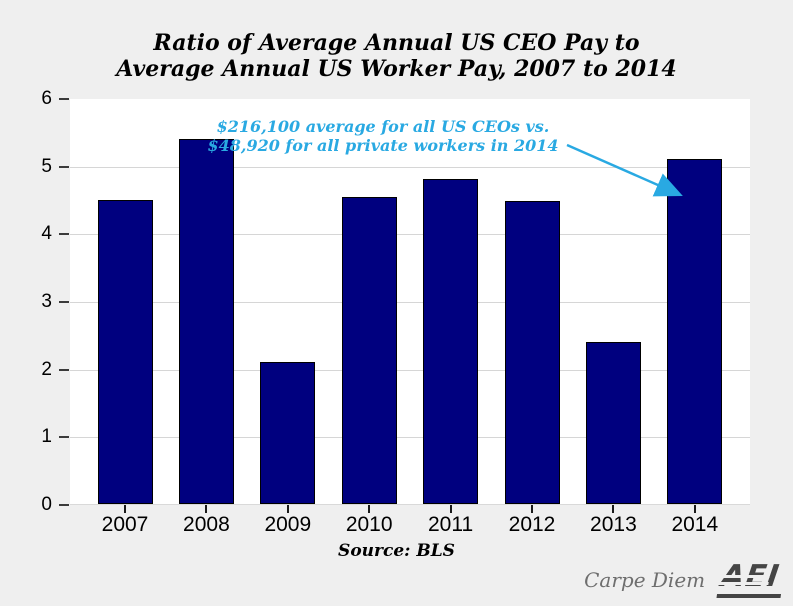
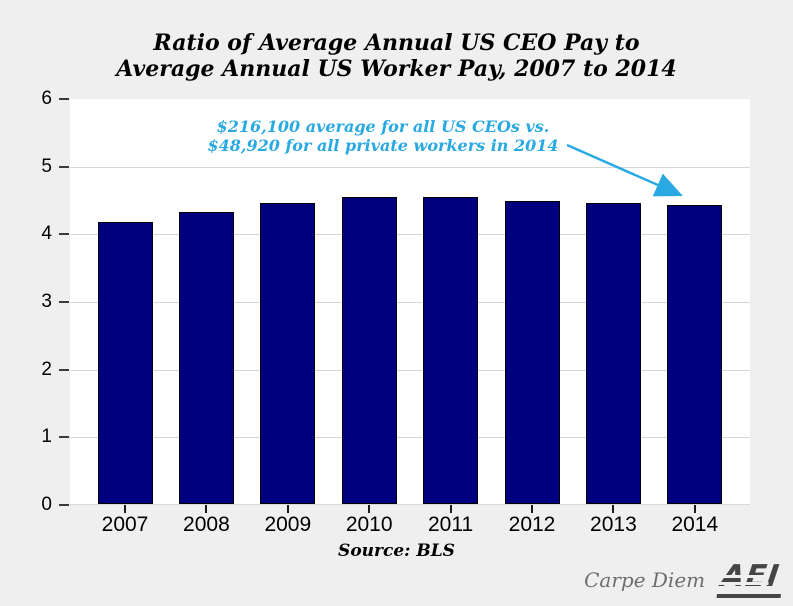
2007: 4.5 -> 4.2
2008: 5.4 -> 4.3
2009: 2.1 -> 4.5
2011: 4.8 -> 4.5
2013: 2.4 -> 4.5
2014: 5.1 -> 4.4
